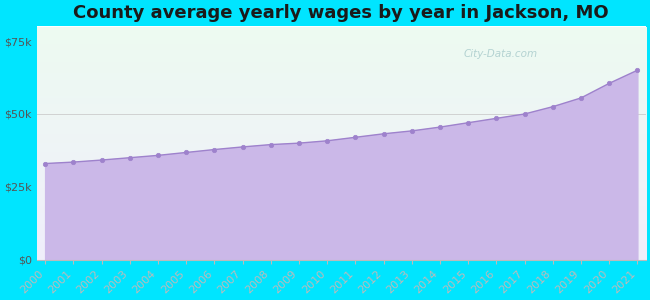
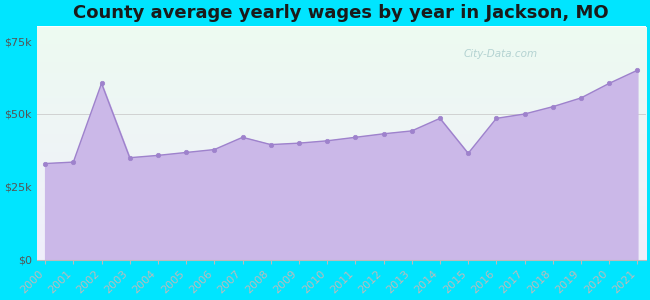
2002: $34.2k -> $60.5k
2007: $38.7k -> $42.0k
2014: $45.5k -> $48.5k
2015: $47.0k -> $36.5k
